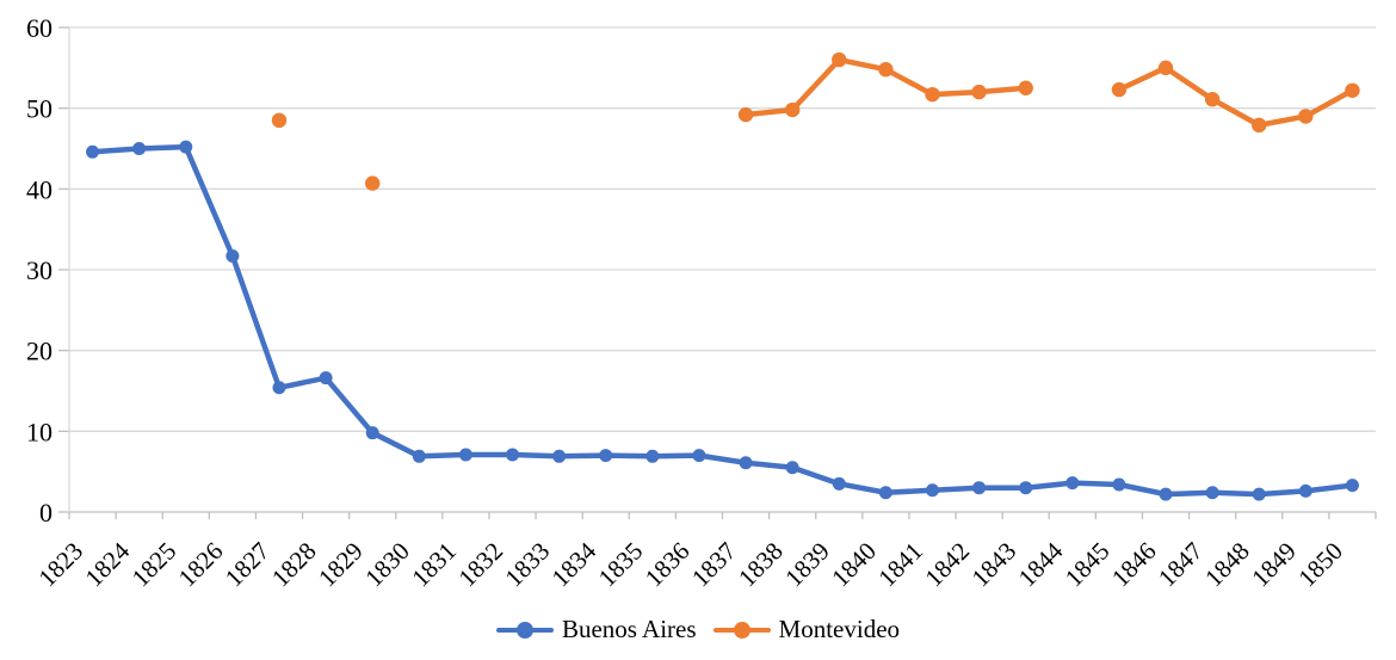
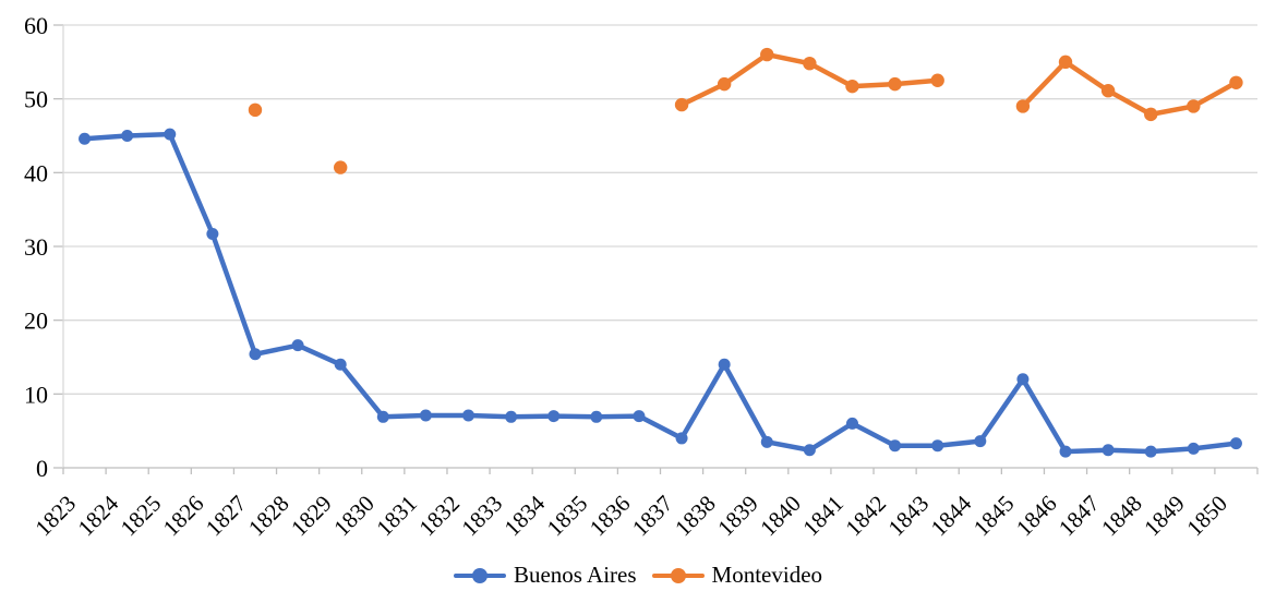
Buenos Aires/1829: 10 -> 14
Buenos Aires/1837: 6 -> 4
Buenos Aires/1838: 6 -> 14
Montevideo/1838: 50 -> 52
Buenos Aires/1841: 3 -> 6
Buenos Aires/1845: 3 -> 12
Montevideo/1845: 52 -> 49
